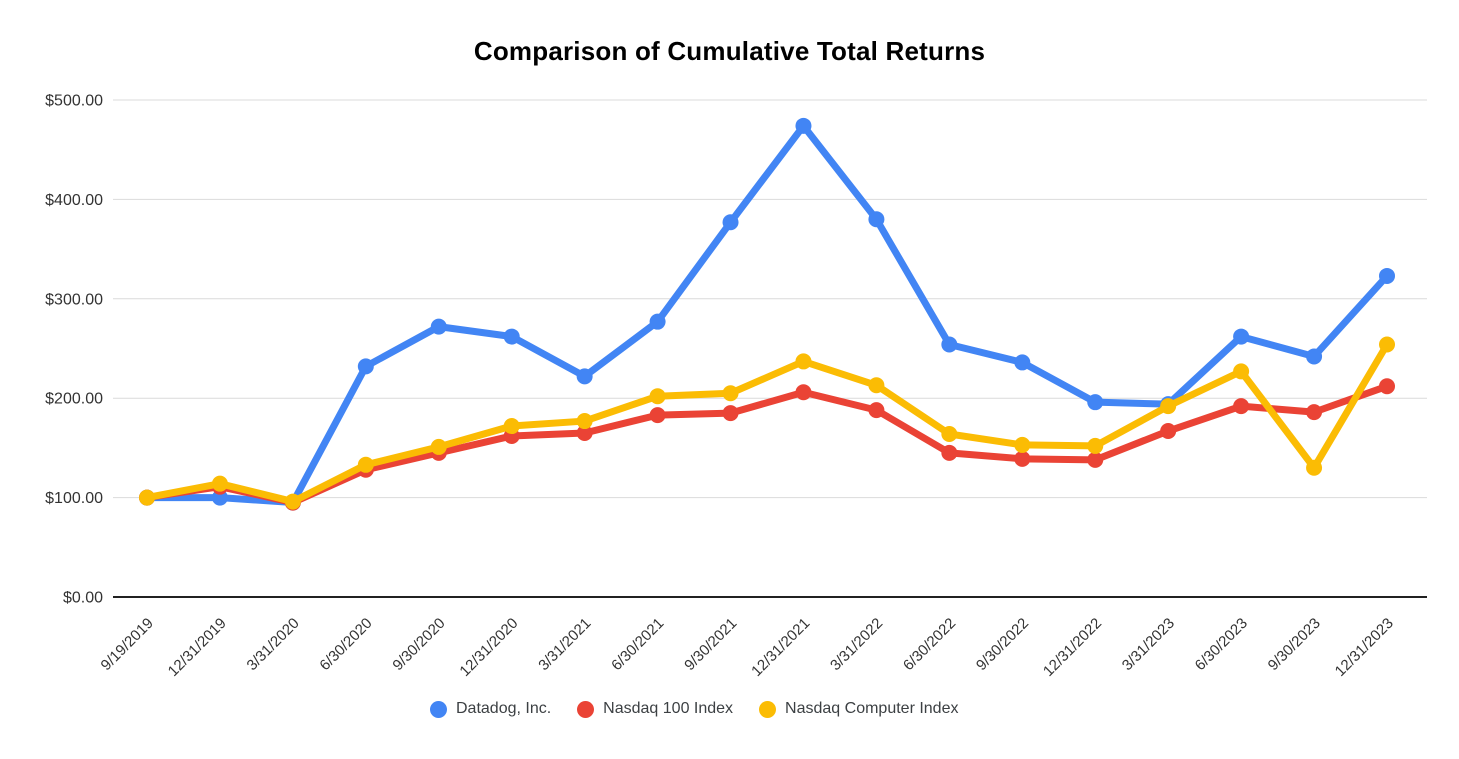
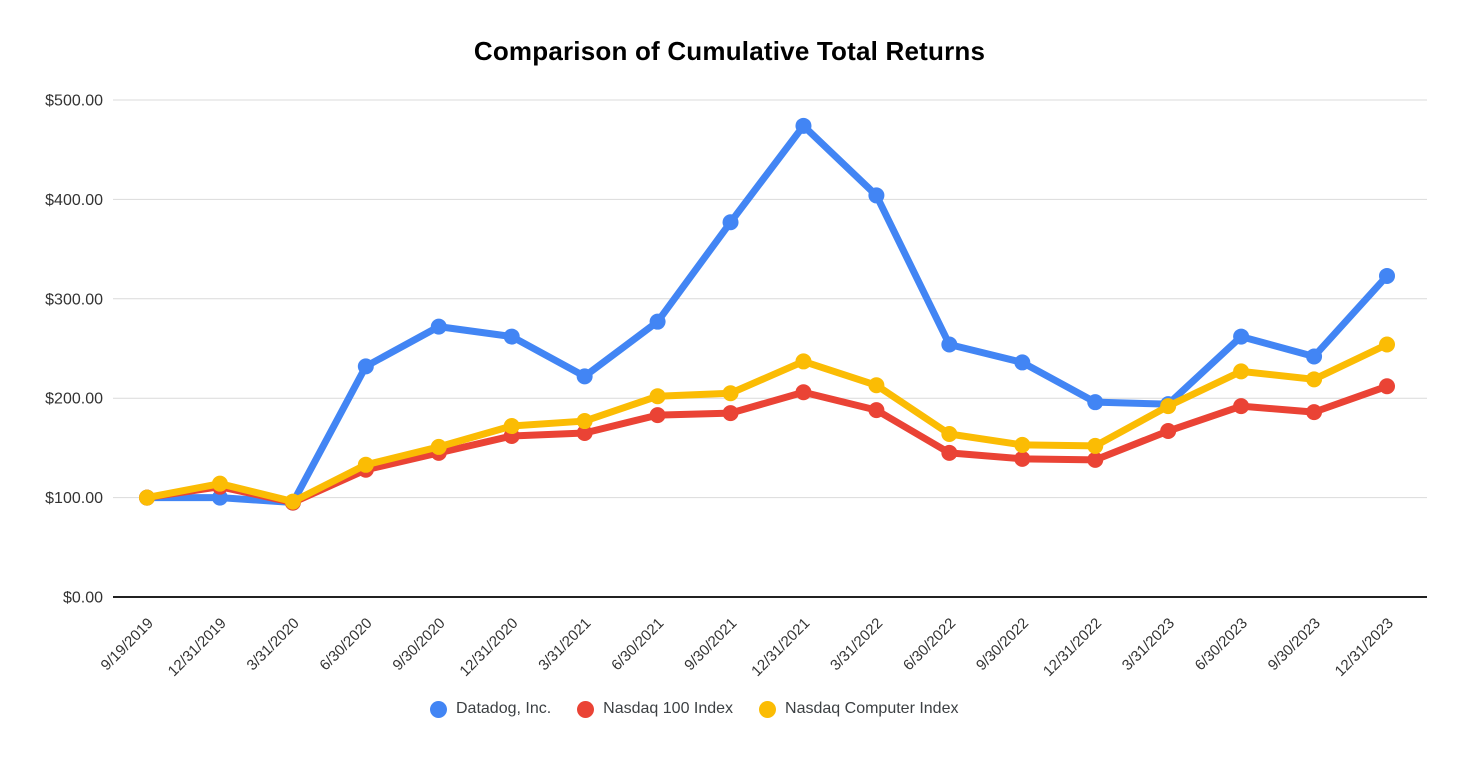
Datadog, Inc./3/31/2022: $380 -> $400
Nasdaq Computer Index/9/30/2023: $130 -> $220
